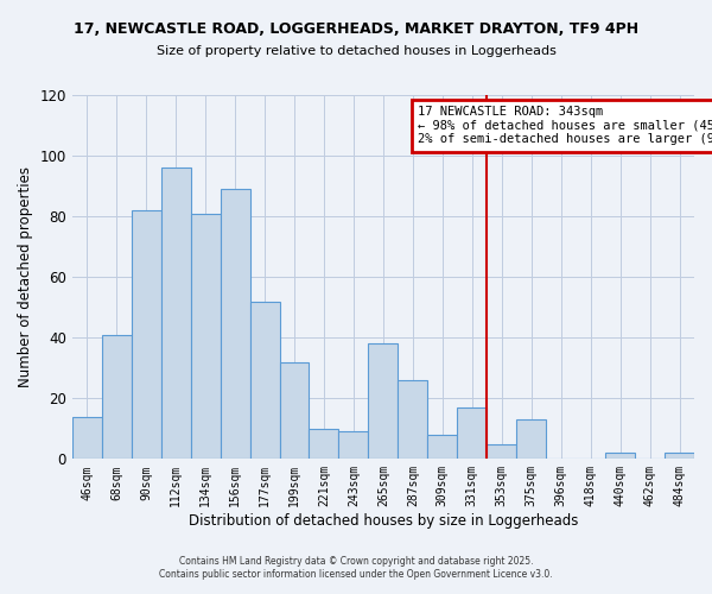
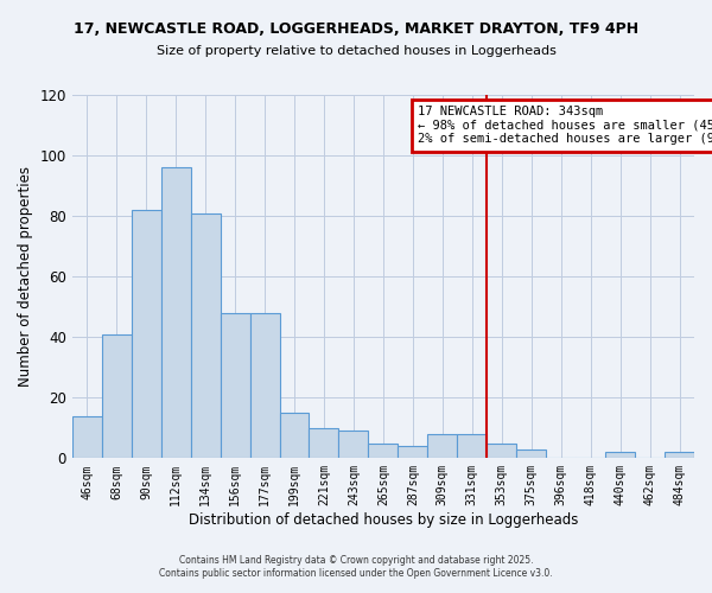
156sqm: 89 -> 48
177sqm: 52 -> 48
199sqm: 32 -> 15
265sqm: 38 -> 5
287sqm: 26 -> 4
331sqm: 17 -> 8
375sqm: 13 -> 3
